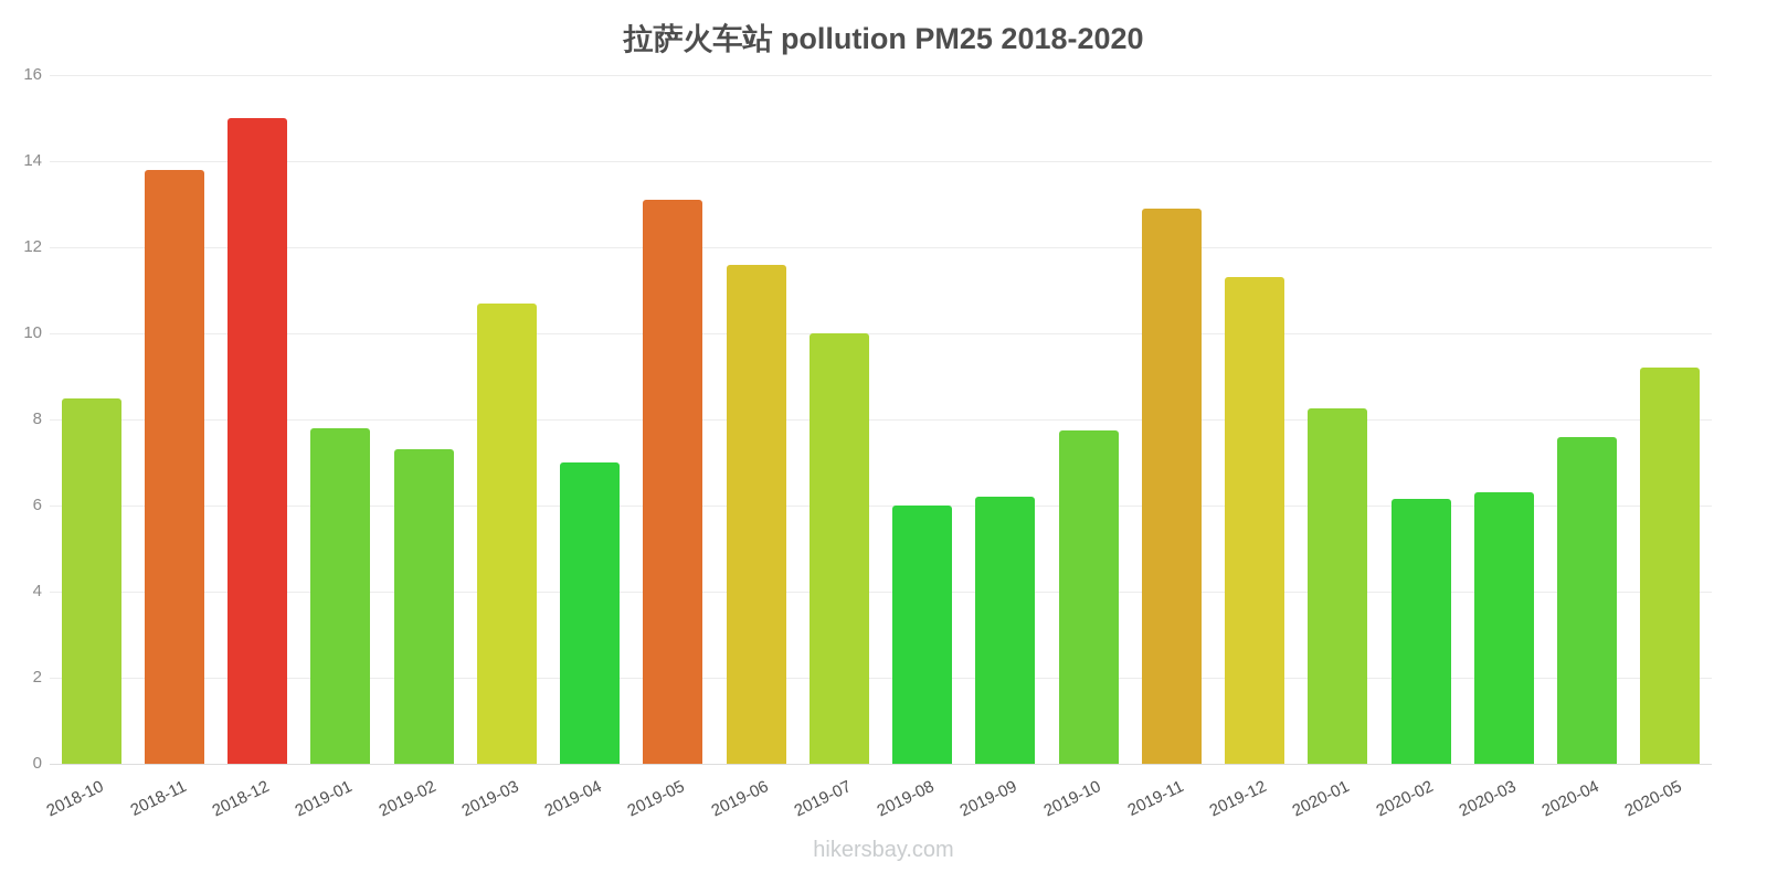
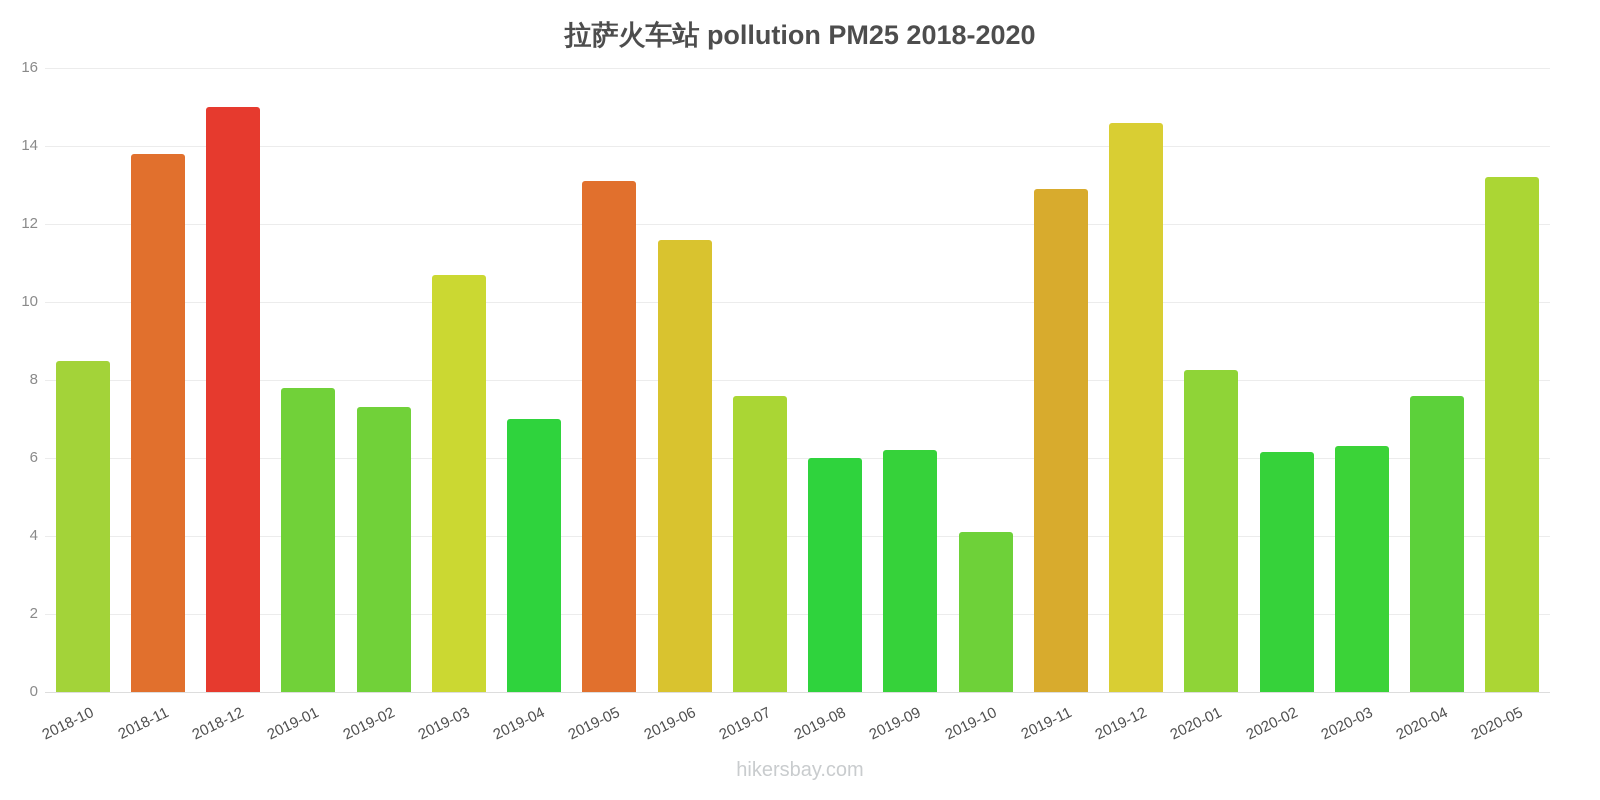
2019-07: 10.0 -> 7.6
2019-10: 7.8 -> 4.1
2019-12: 11.3 -> 14.6
2020-05: 9.2 -> 13.2
